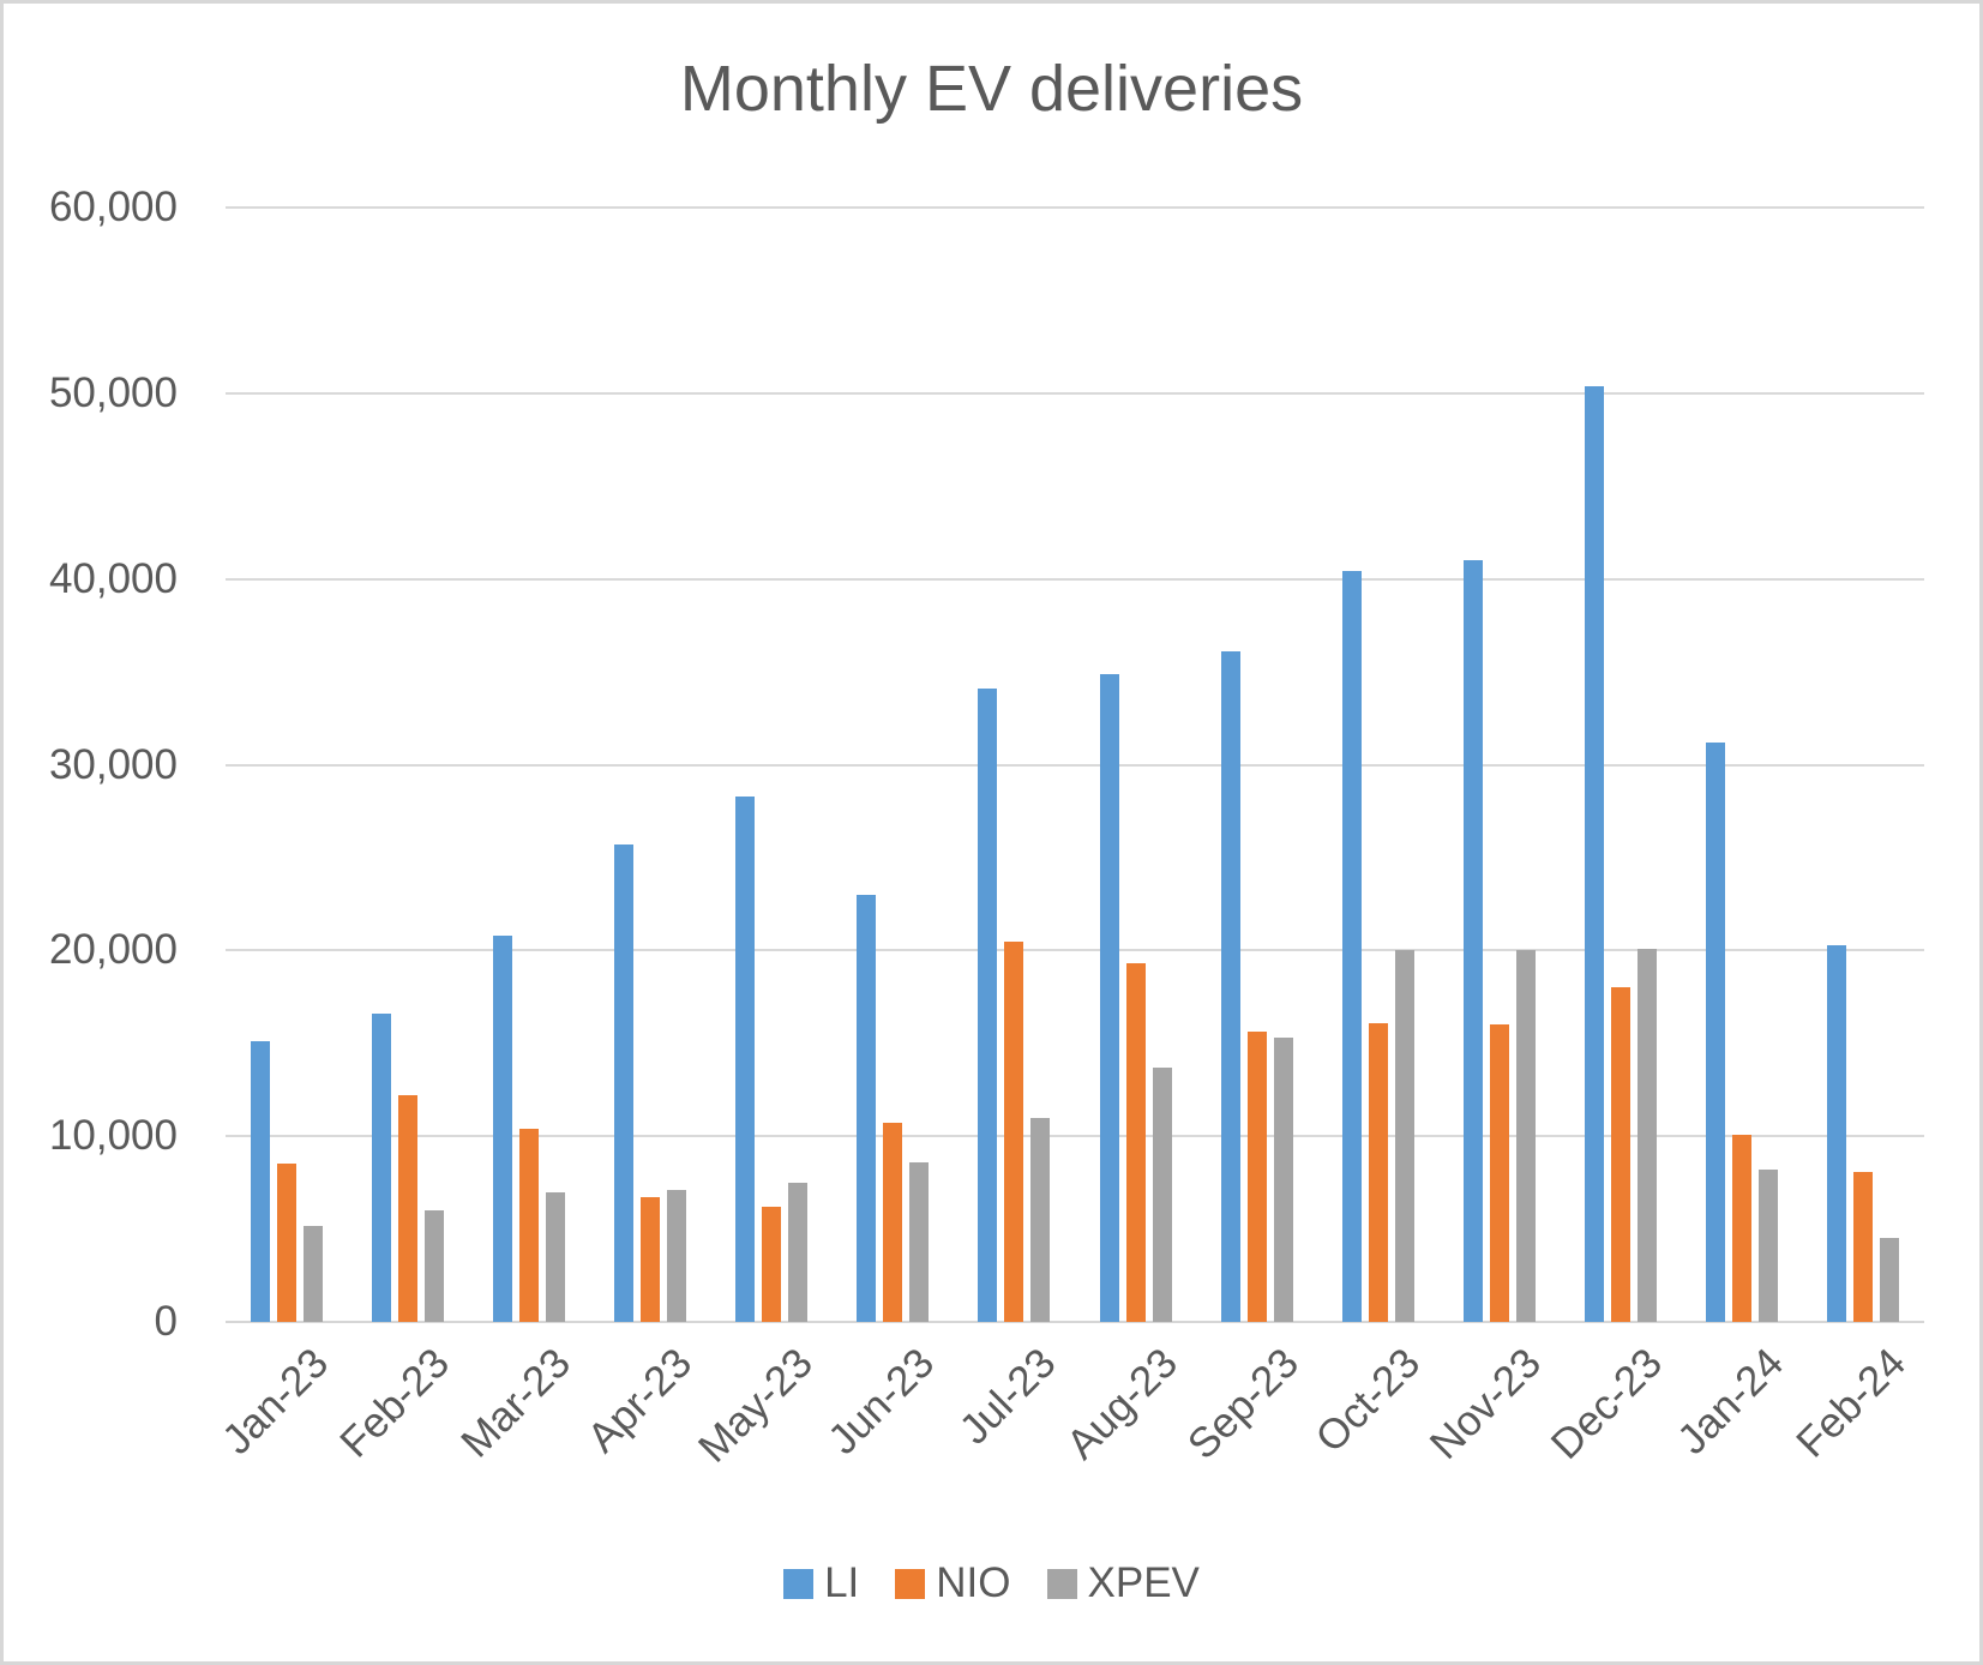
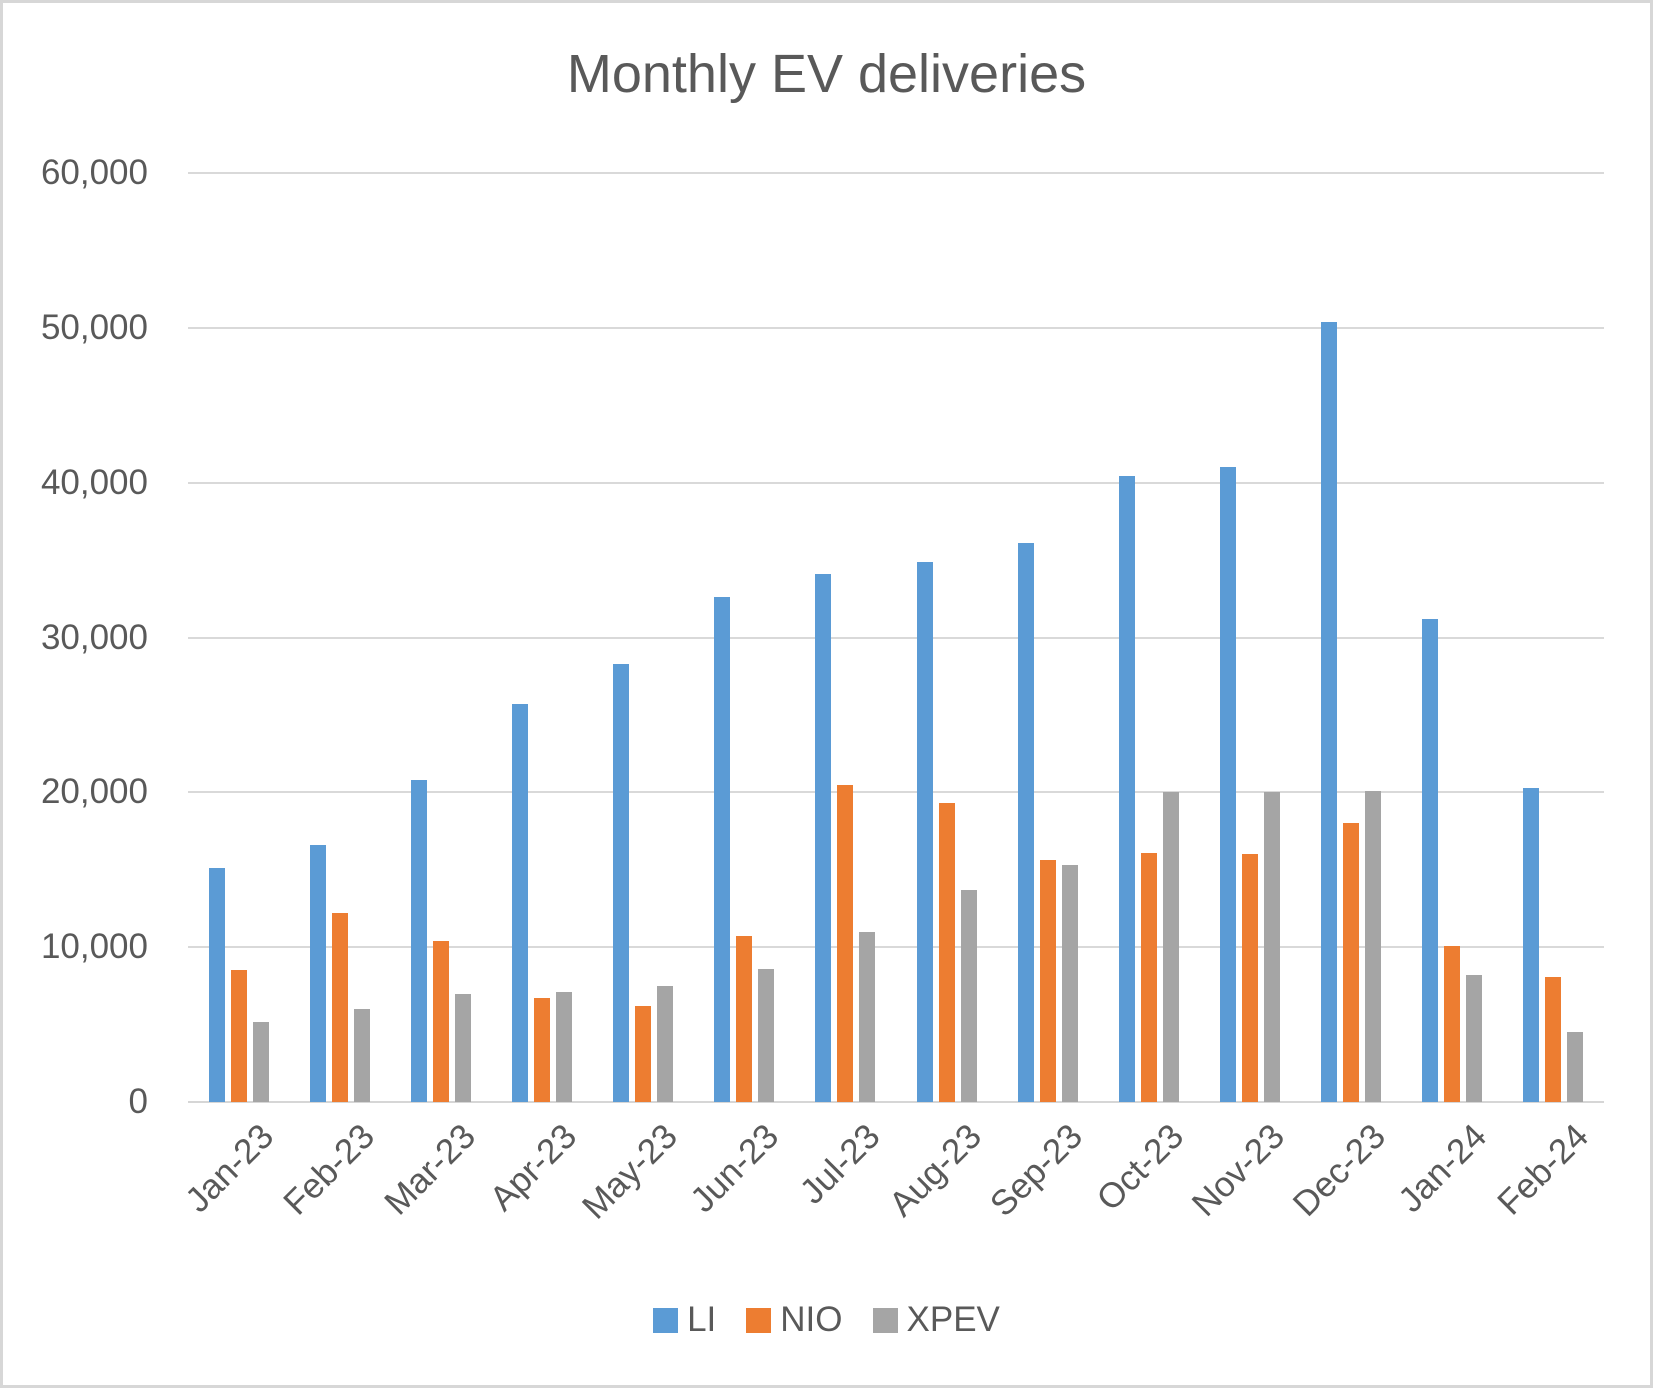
LI/Jun-23: 23000 -> 32600
